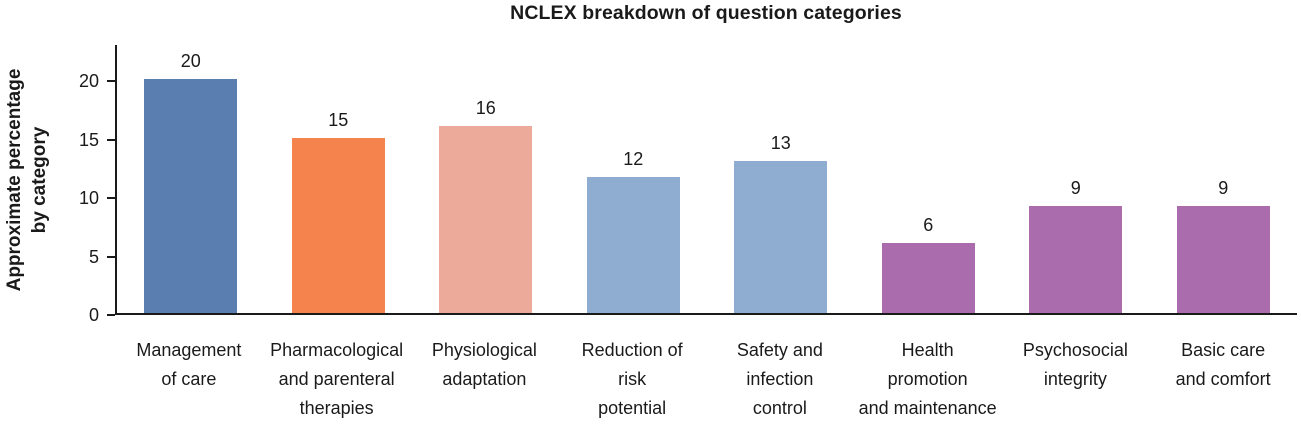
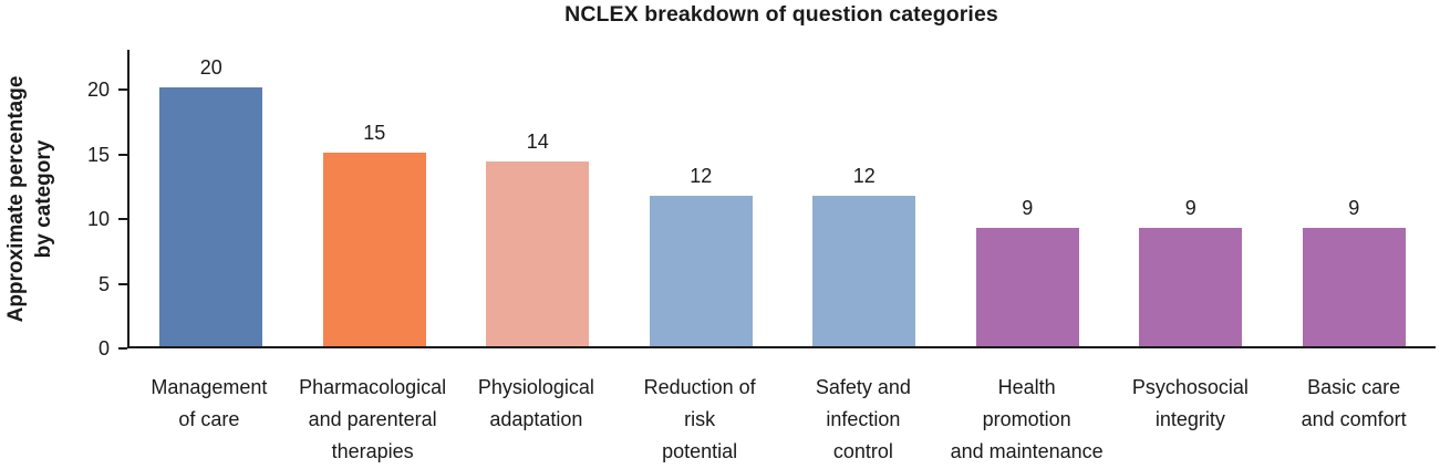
Physiological adaptation: 16 -> 14
Safety and infection control: 13 -> 12
Health promotion and maintenance: 6 -> 9
